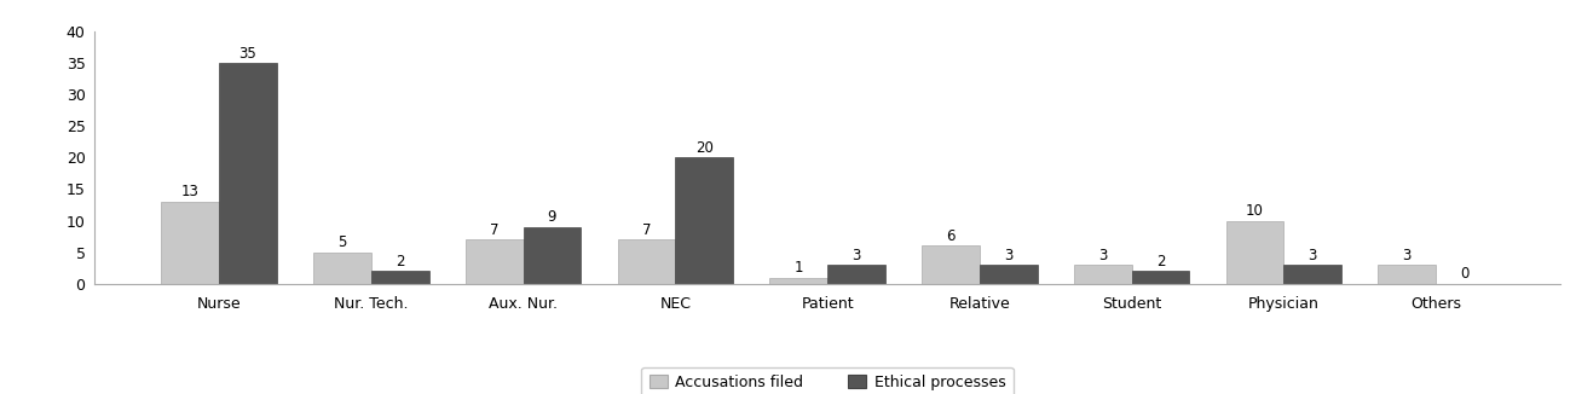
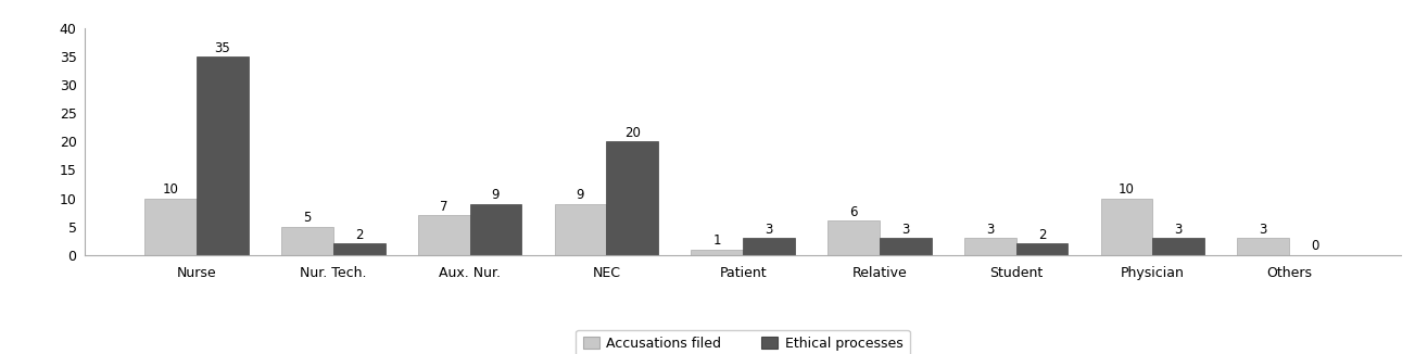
Accusations filed/Nurse: 13 -> 10
Accusations filed/NEC: 7 -> 9
